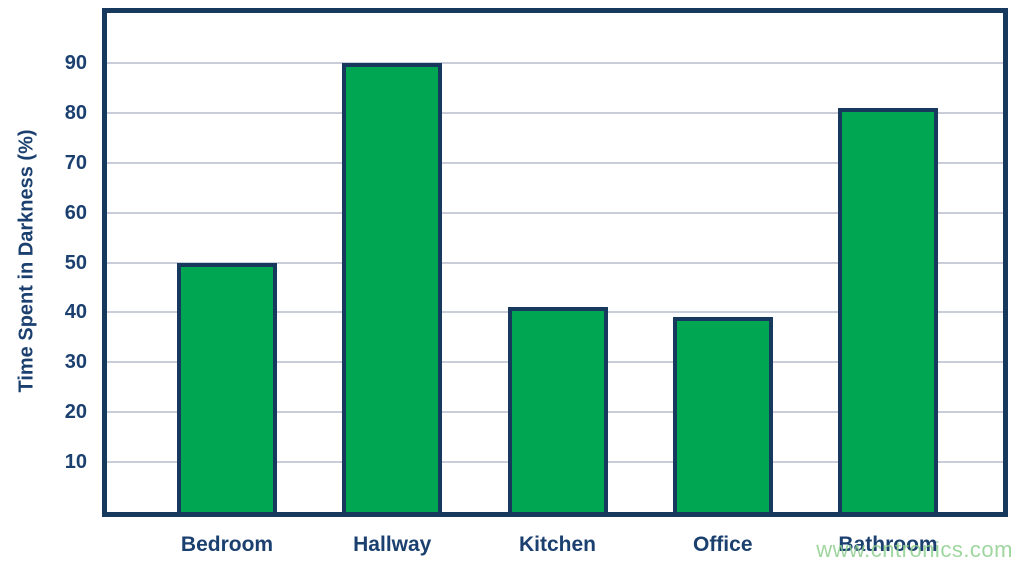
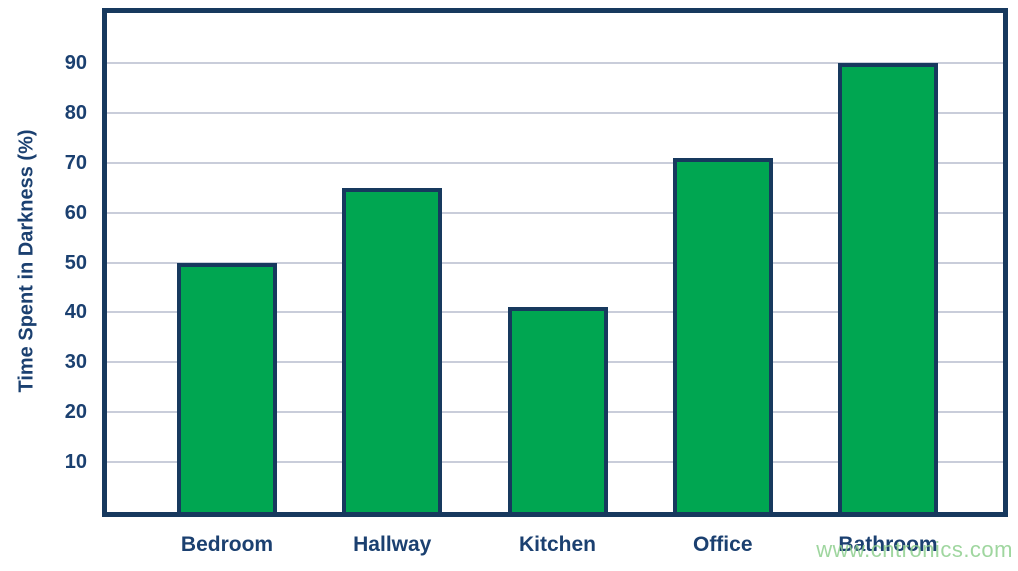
Hallway: 90 -> 65
Office: 39 -> 71
Bathroom: 81 -> 90
